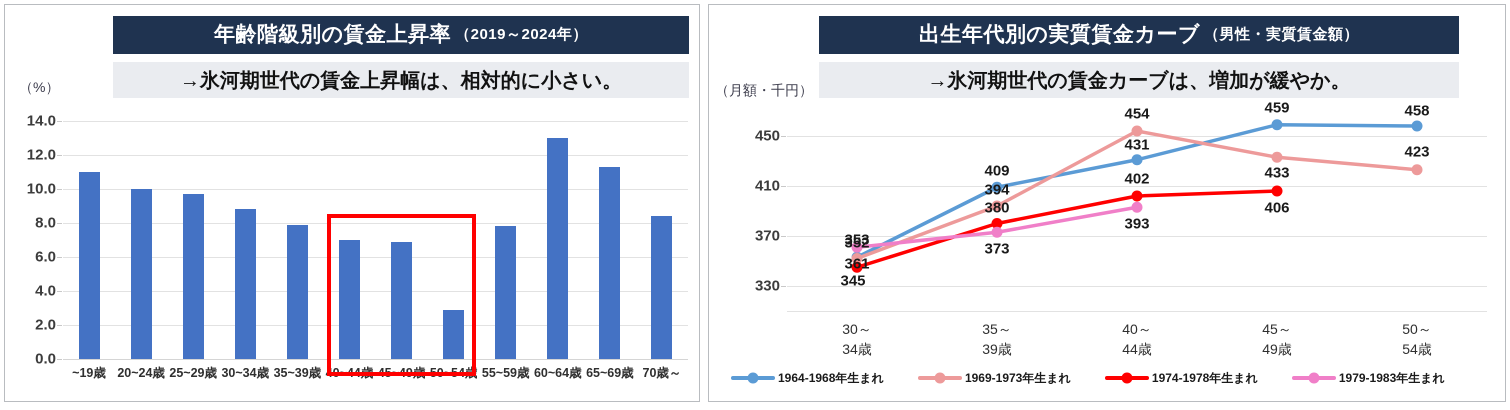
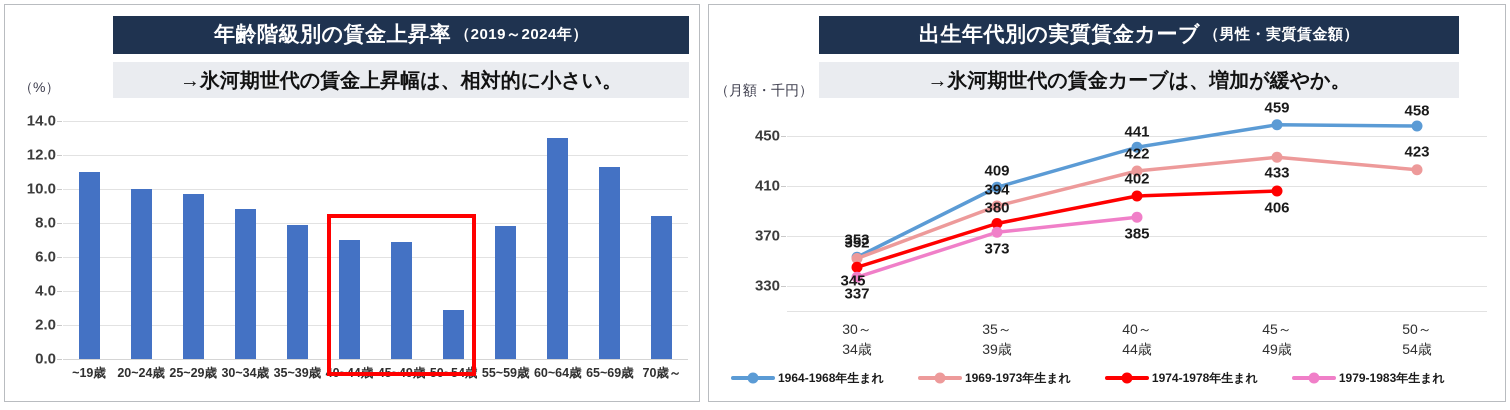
出生年代別の実質賃金カーブ（男性・実質賃金額）/1979-1983年生まれ/30～34歳: 361 -> 337
出生年代別の実質賃金カーブ（男性・実質賃金額）/1964-1968年生まれ/40～44歳: 431 -> 441
出生年代別の実質賃金カーブ（男性・実質賃金額）/1969-1973年生まれ/40～44歳: 454 -> 422
出生年代別の実質賃金カーブ（男性・実質賃金額）/1979-1983年生まれ/40～44歳: 393 -> 385
